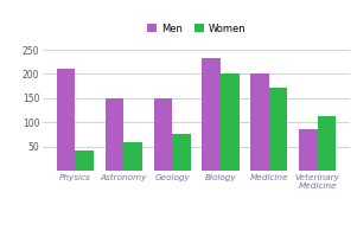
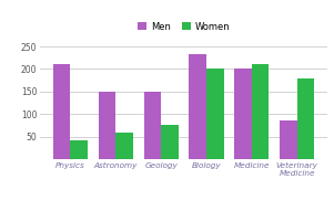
Women/Medicine: 172 -> 210
Women/Veterinary Medicine: 112 -> 180
